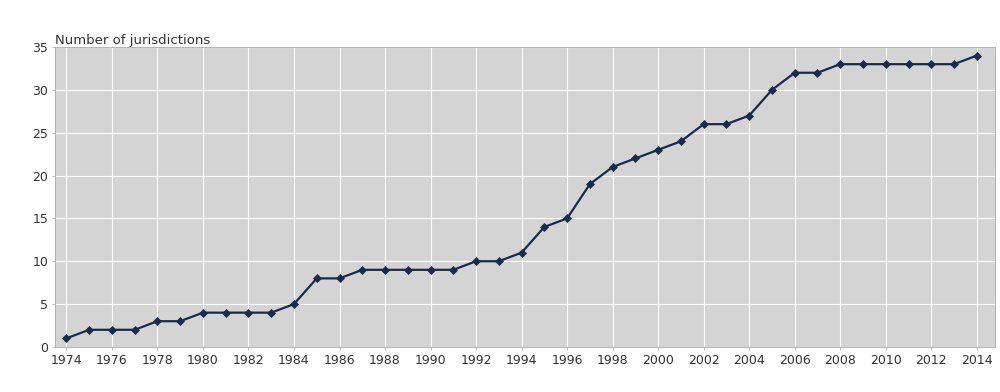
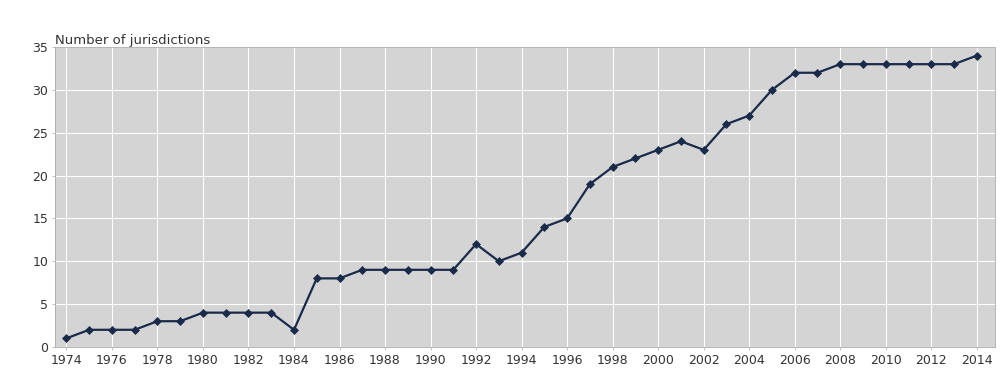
1984: 5 -> 2
1992: 10 -> 12
2002: 26 -> 23
